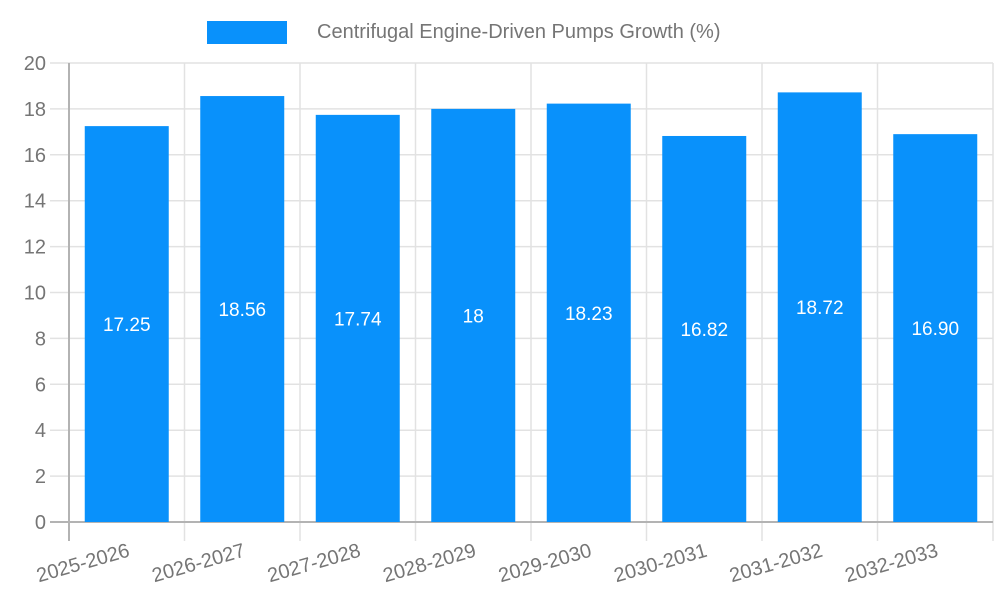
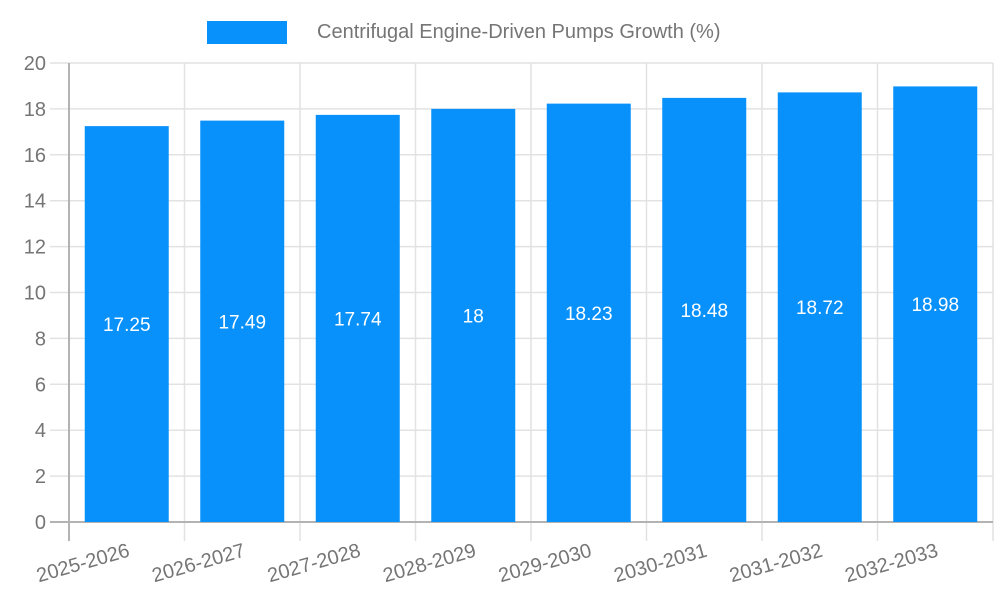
2026-2027: 18.56 -> 17.49
2030-2031: 16.82 -> 18.48
2032-2033: 16.90 -> 18.98
